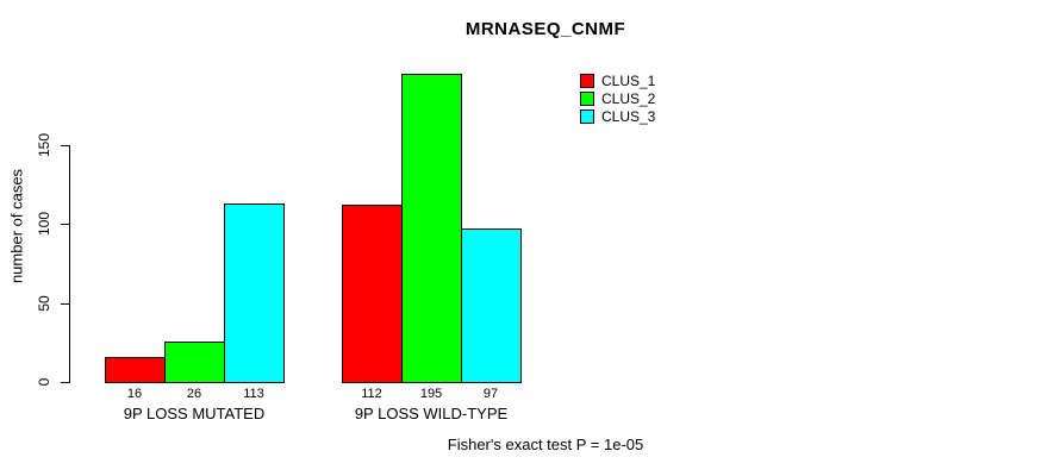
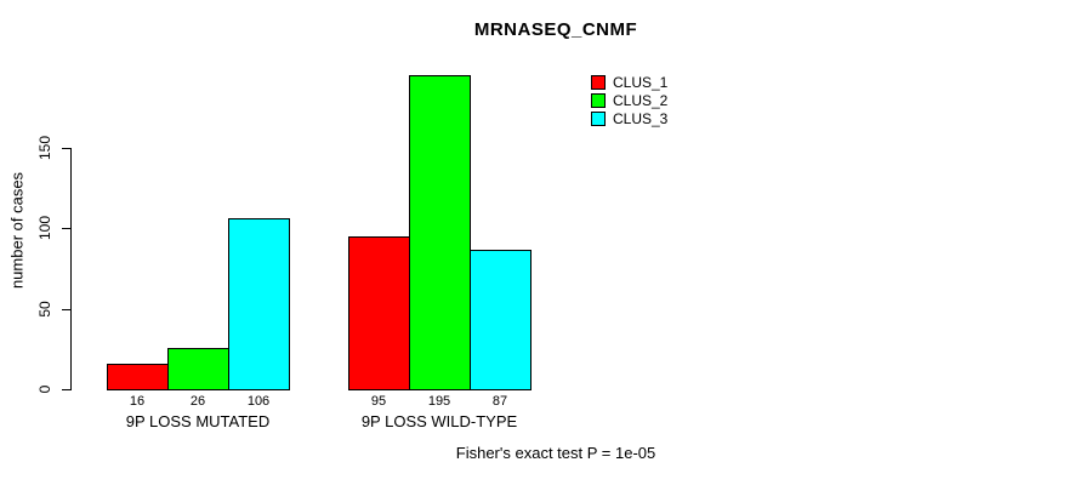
CLUS_3/9P LOSS MUTATED: 113 -> 106
CLUS_1/9P LOSS WILD-TYPE: 112 -> 95
CLUS_3/9P LOSS WILD-TYPE: 97 -> 87
